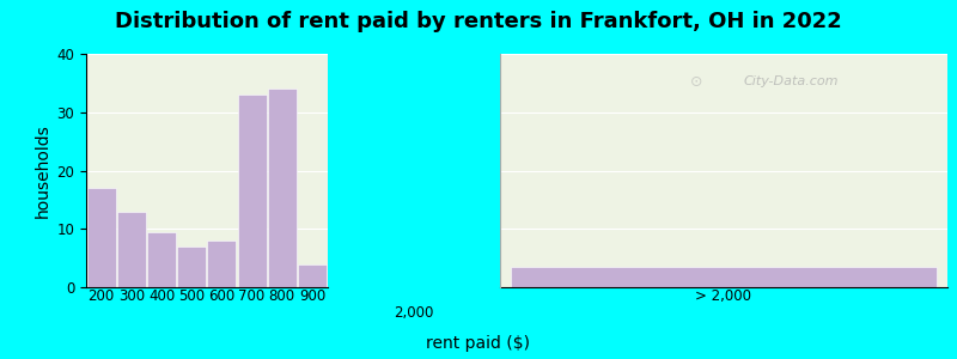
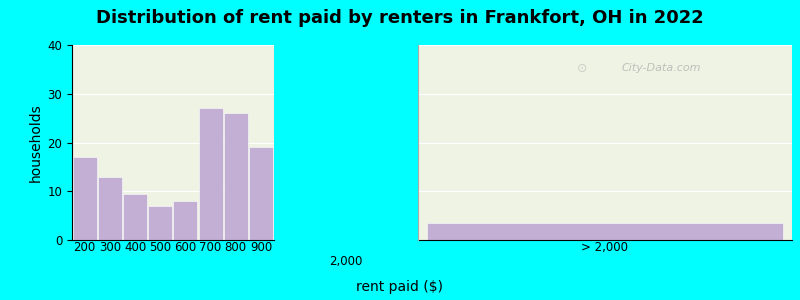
700: 33.0 -> 27.0
800: 34.0 -> 26.0
900: 4.0 -> 19.0
